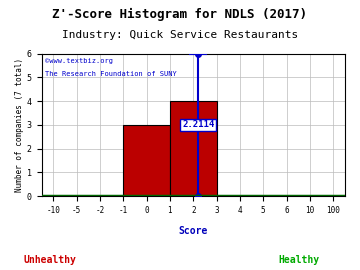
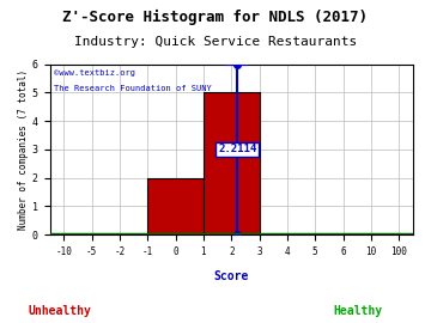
0: 3 -> 2
2: 4 -> 5
